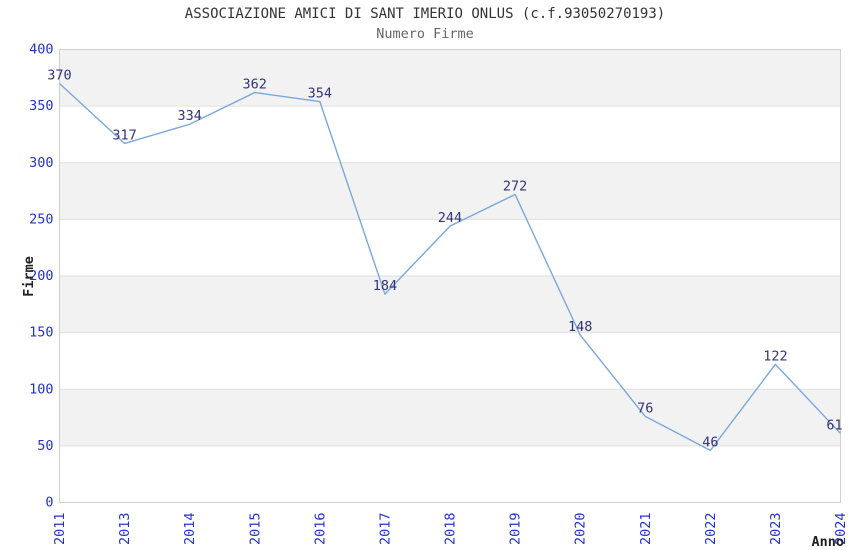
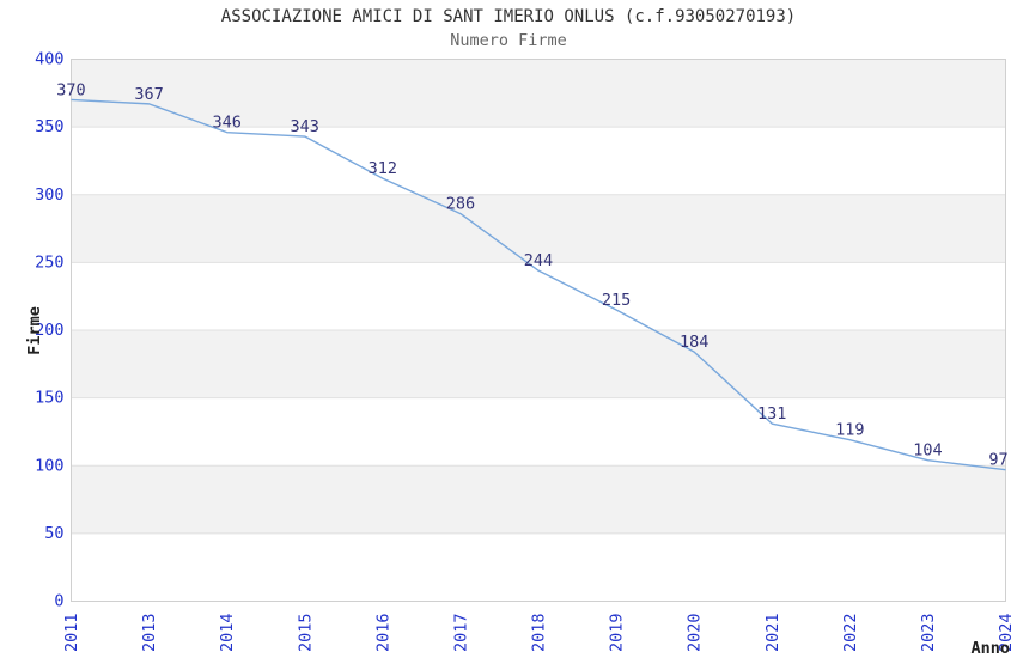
2013: 317 -> 367
2014: 334 -> 346
2015: 362 -> 343
2016: 354 -> 312
2017: 184 -> 286
2019: 272 -> 215
2020: 148 -> 184
2021: 76 -> 131
2022: 46 -> 119
2023: 122 -> 104
2024: 61 -> 97
